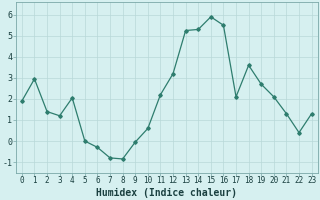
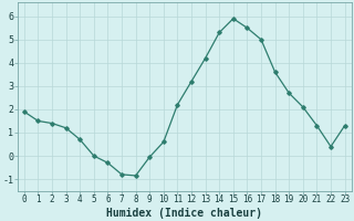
1: 2.95 -> 1.50
4: 2.05 -> 0.70
13: 5.25 -> 4.20
17: 2.10 -> 5.00
